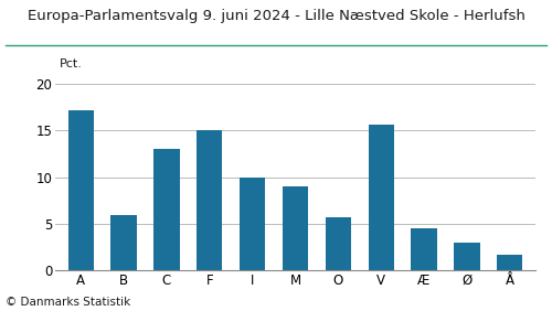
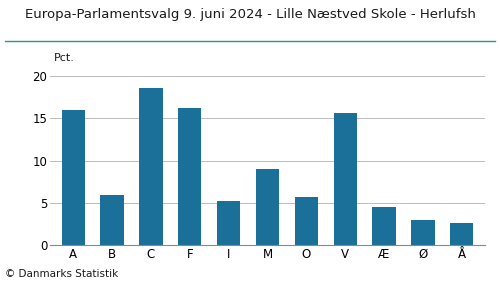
A: 17.2 -> 16.0
C: 13.0 -> 18.6
F: 15.0 -> 16.2
I: 10.0 -> 5.2
Å: 1.7 -> 2.6
